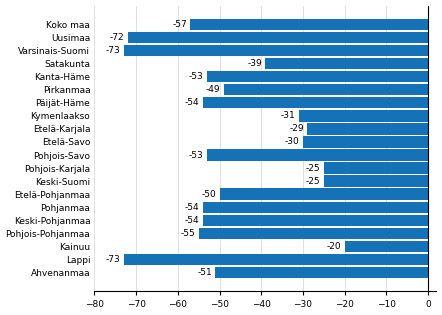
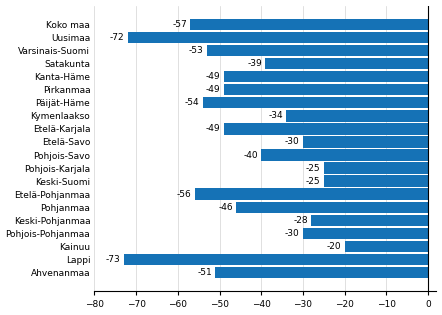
Varsinais-Suomi: -73 -> -53
Kanta-Häme: -53 -> -49
Kymenlaakso: -31 -> -34
Etelä-Karjala: -29 -> -49
Pohjois-Savo: -53 -> -40
Etelä-Pohjanmaa: -50 -> -56
Pohjanmaa: -54 -> -46
Keski-Pohjanmaa: -54 -> -28
Pohjois-Pohjanmaa: -55 -> -30
